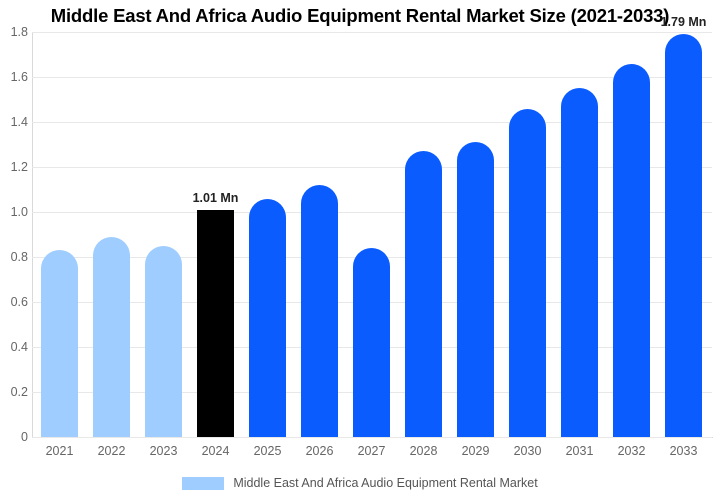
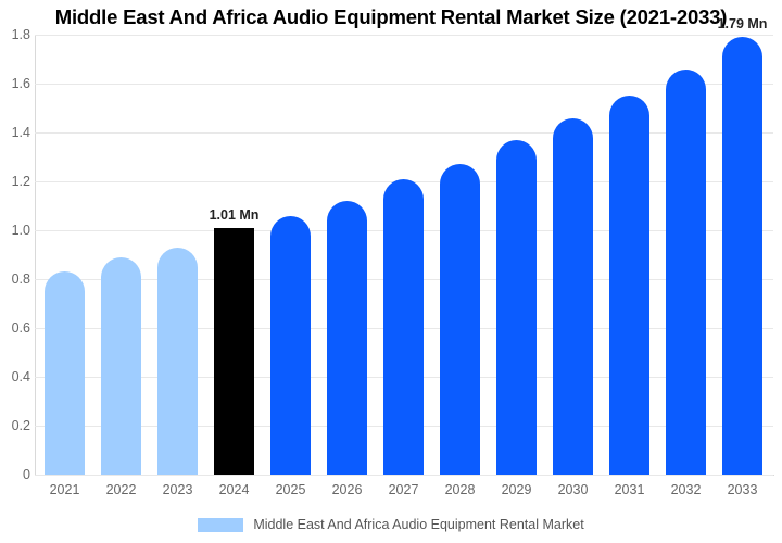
2023: 0.85 -> 0.93
2027: 0.84 -> 1.21
2029: 1.31 -> 1.37
